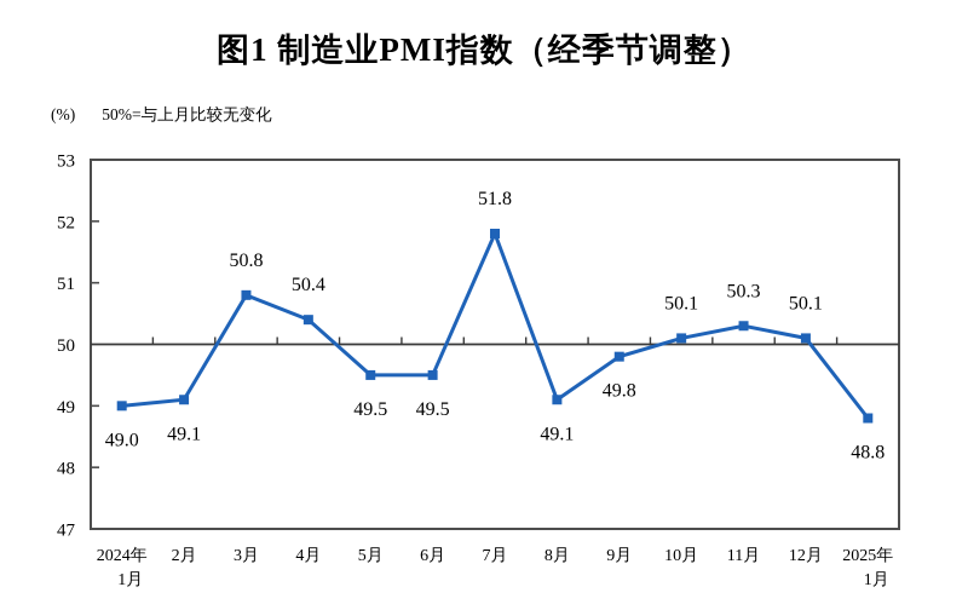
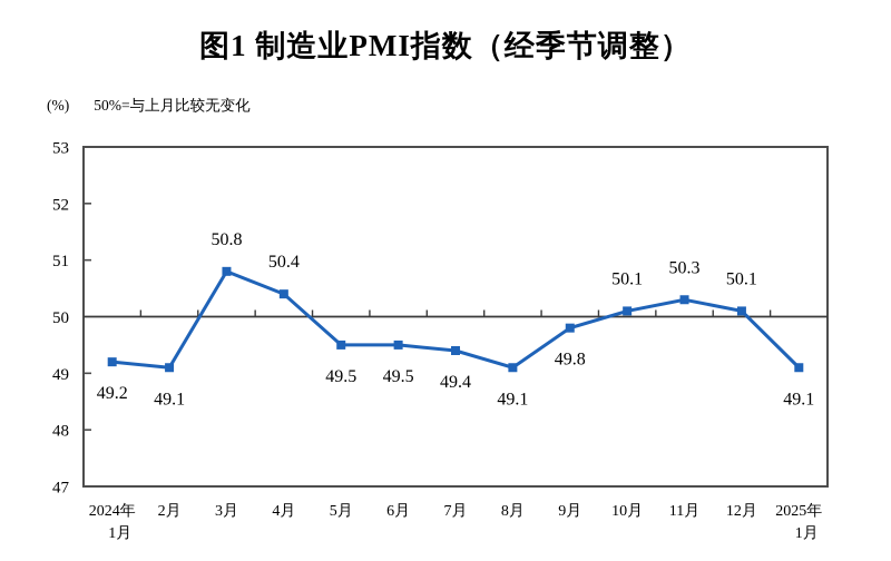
2024年 1月: 49.0 -> 49.2
7月: 51.8 -> 49.4
2025年 1月: 48.8 -> 49.1
